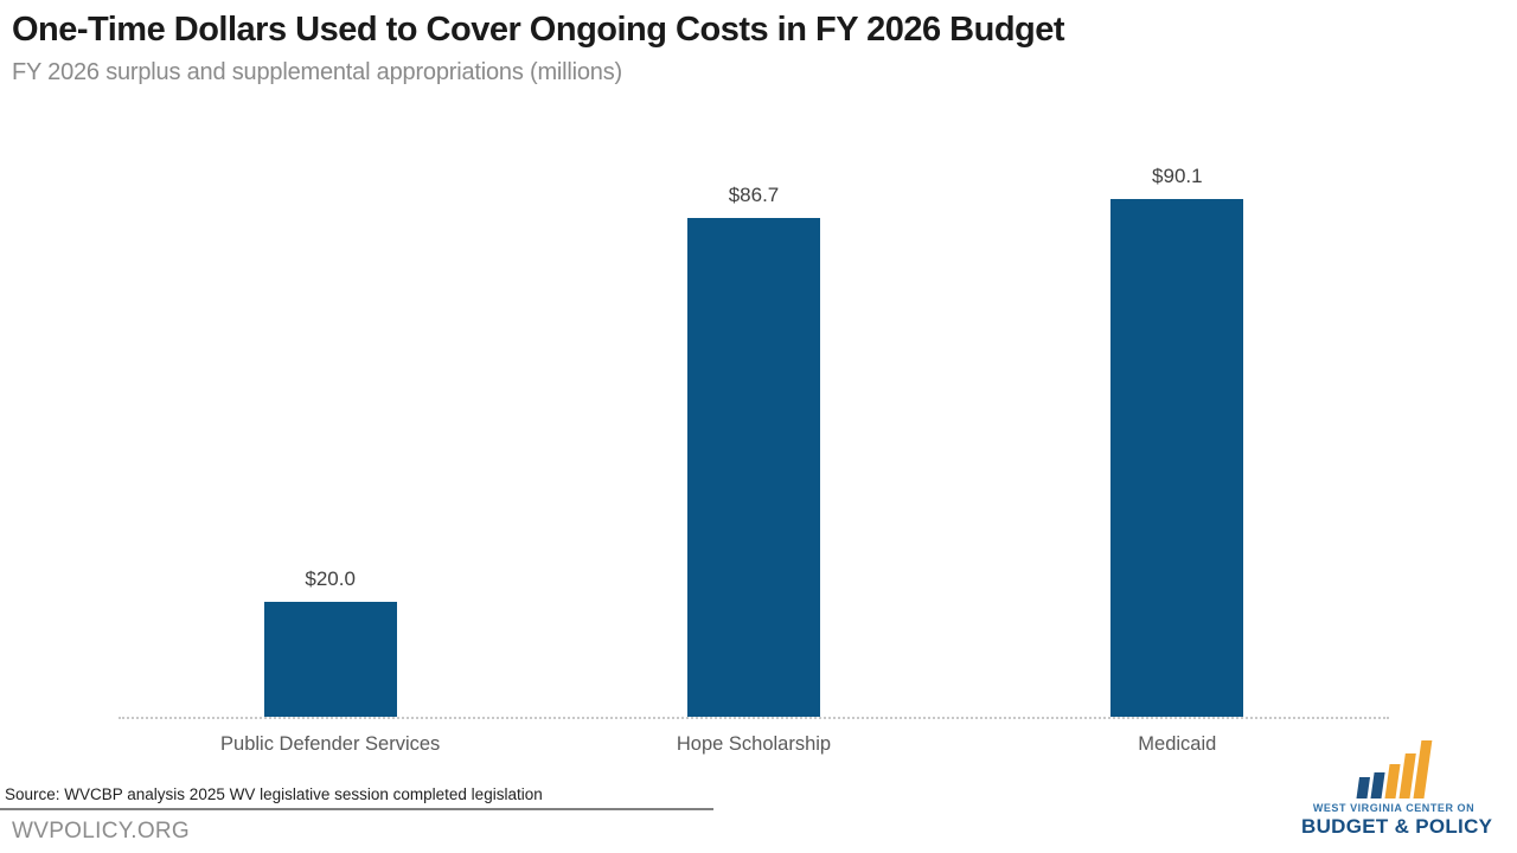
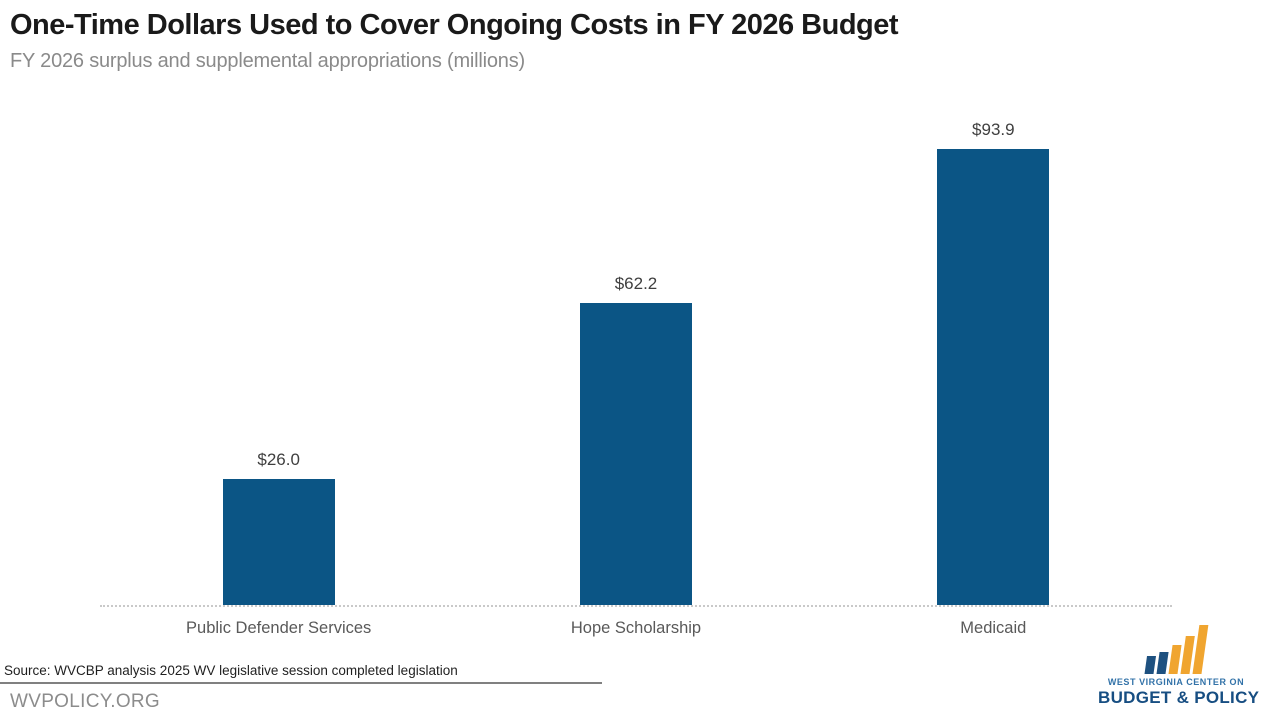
Public Defender Services: $20.0 -> $26.0
Hope Scholarship: $86.7 -> $62.2
Medicaid: $90.1 -> $93.9
